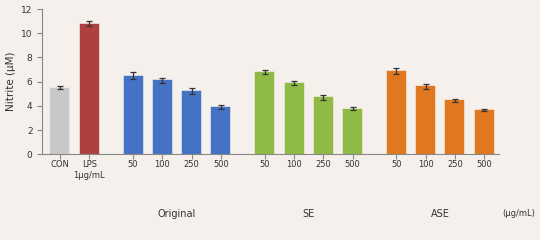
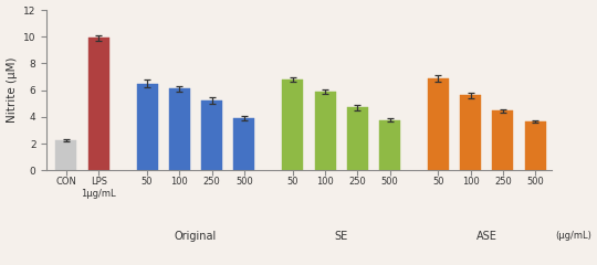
CON: 5.5 -> 2.2
LPS 1μg/mL: 10.8 -> 9.9
